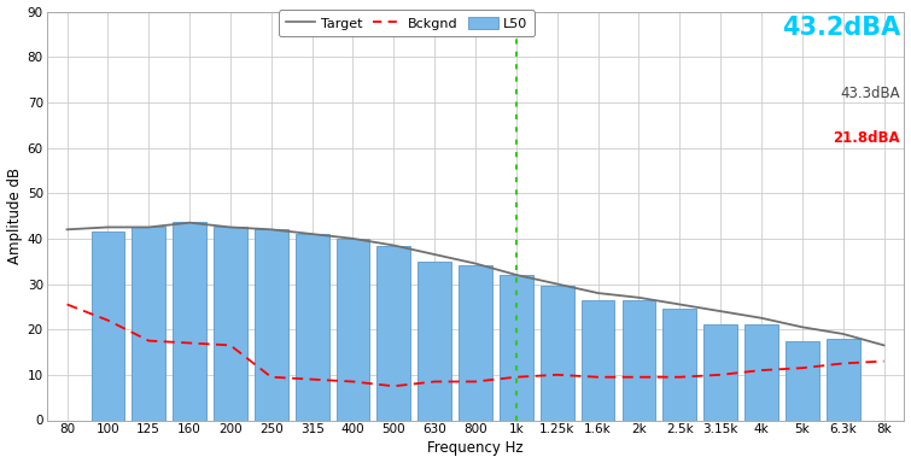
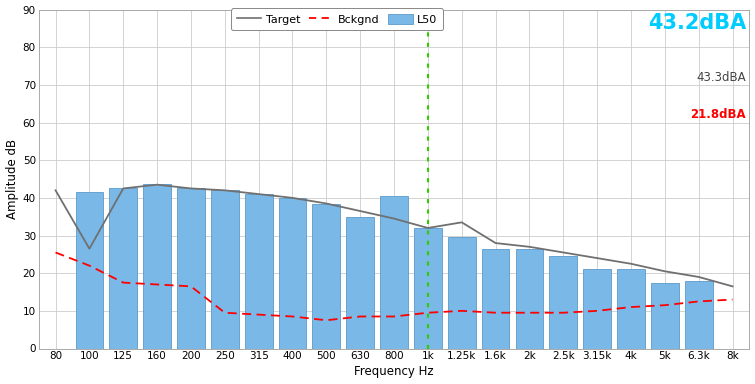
Target/100: 42.5 -> 26.5
L50/800: 34.0 -> 40.5
Target/1.25k: 30.0 -> 33.5
